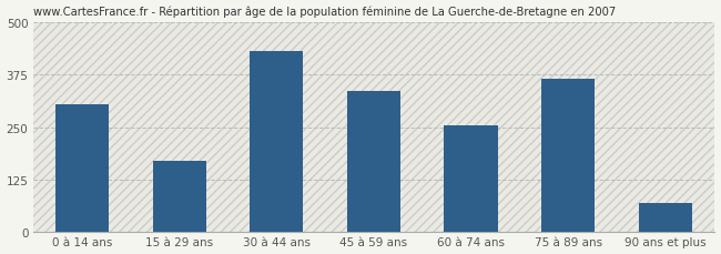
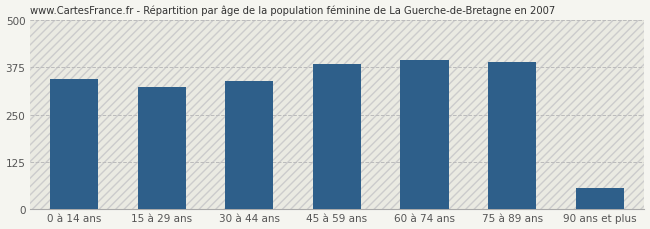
0 à 14 ans: 305 -> 345
15 à 29 ans: 170 -> 322
30 à 44 ans: 430 -> 340
45 à 59 ans: 335 -> 383
60 à 74 ans: 255 -> 395
75 à 89 ans: 365 -> 390
90 ans et plus: 70 -> 55
